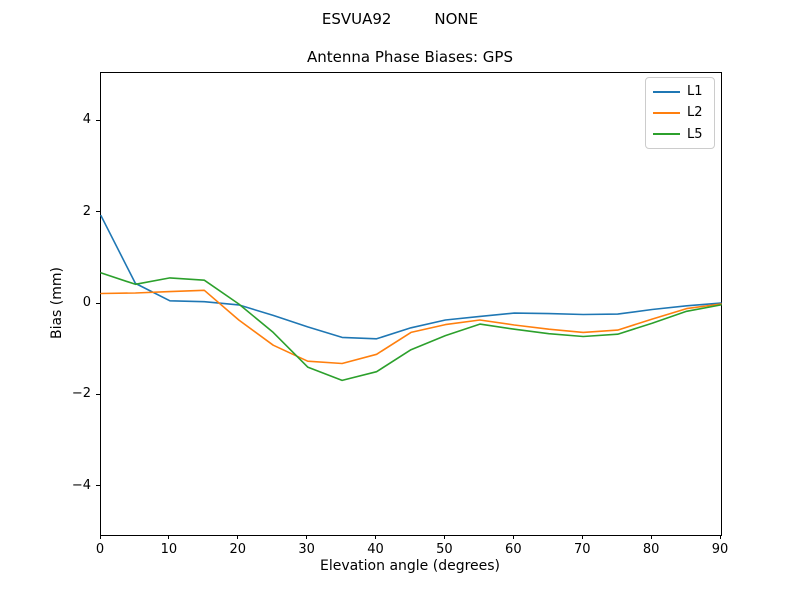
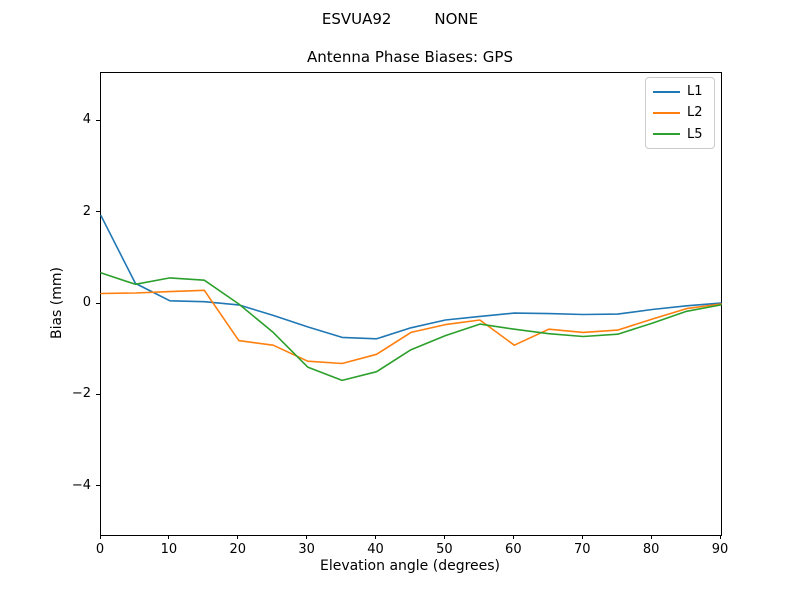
L2/20: -0.3 -> -0.8
L2/60: -0.5 -> -0.9
